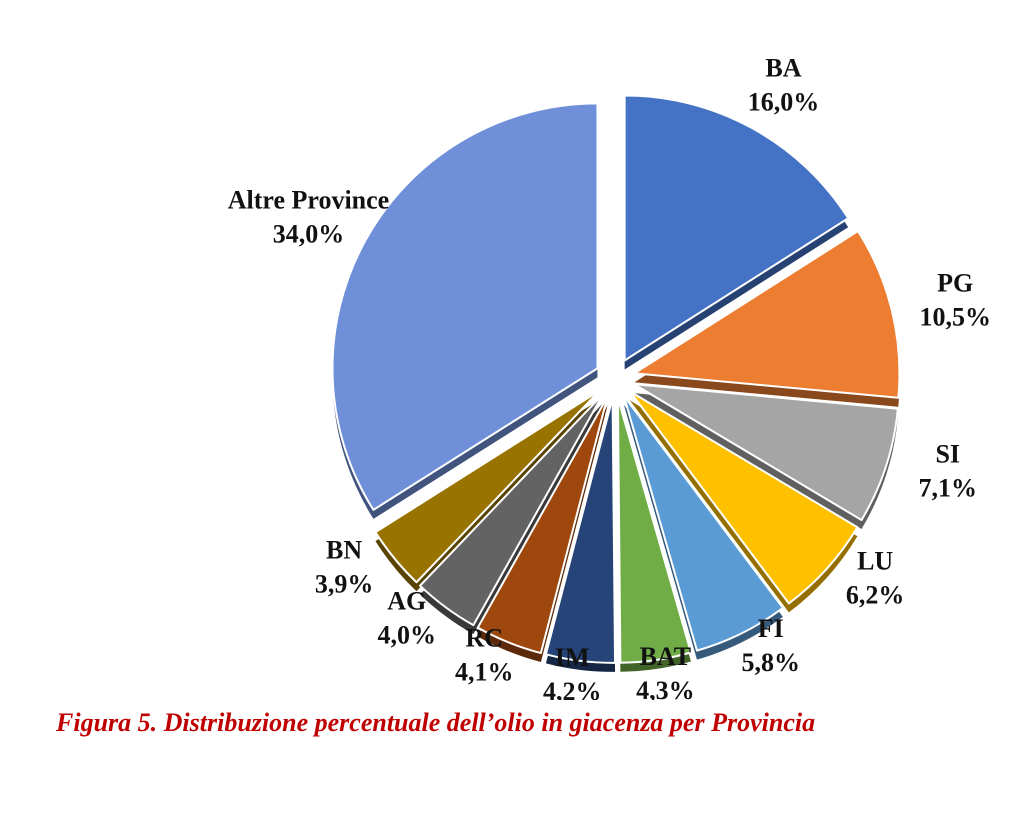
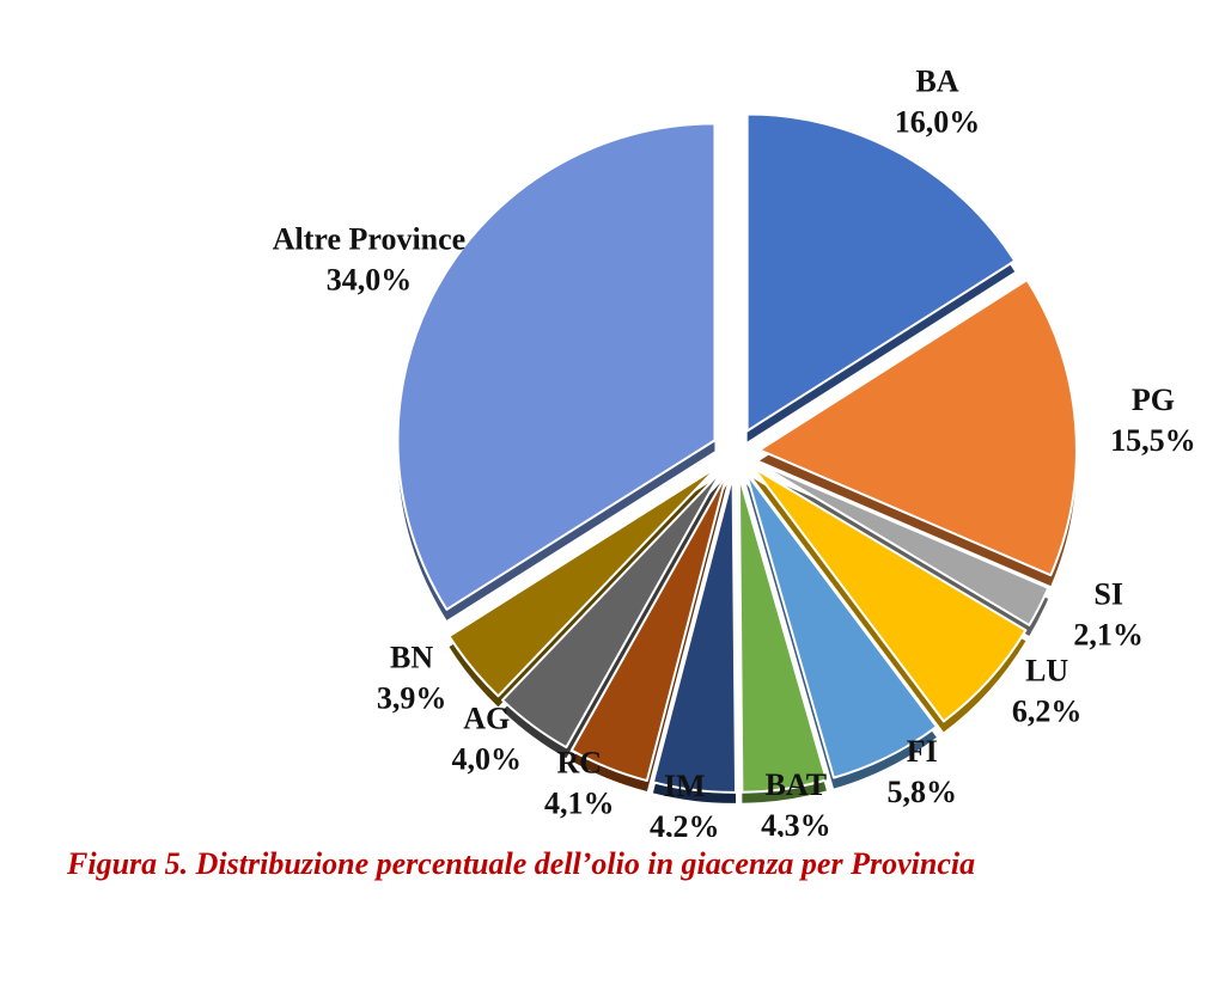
PG: 10,5% -> 15,5%
SI: 7,1% -> 2,1%
